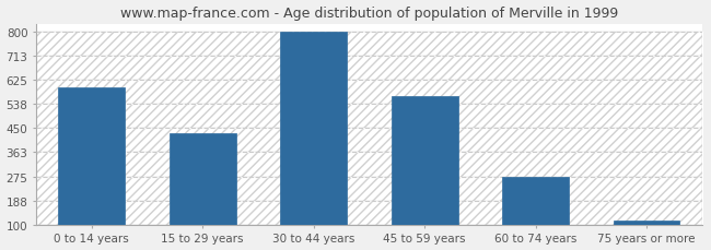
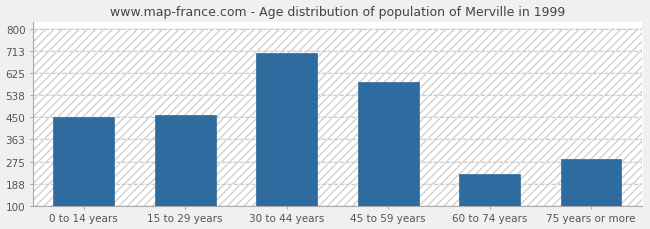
0 to 14 years: 600 -> 450
15 to 29 years: 430 -> 460
30 to 44 years: 800 -> 705
45 to 59 years: 565 -> 590
60 to 74 years: 275 -> 225
75 years or more: 115 -> 285
